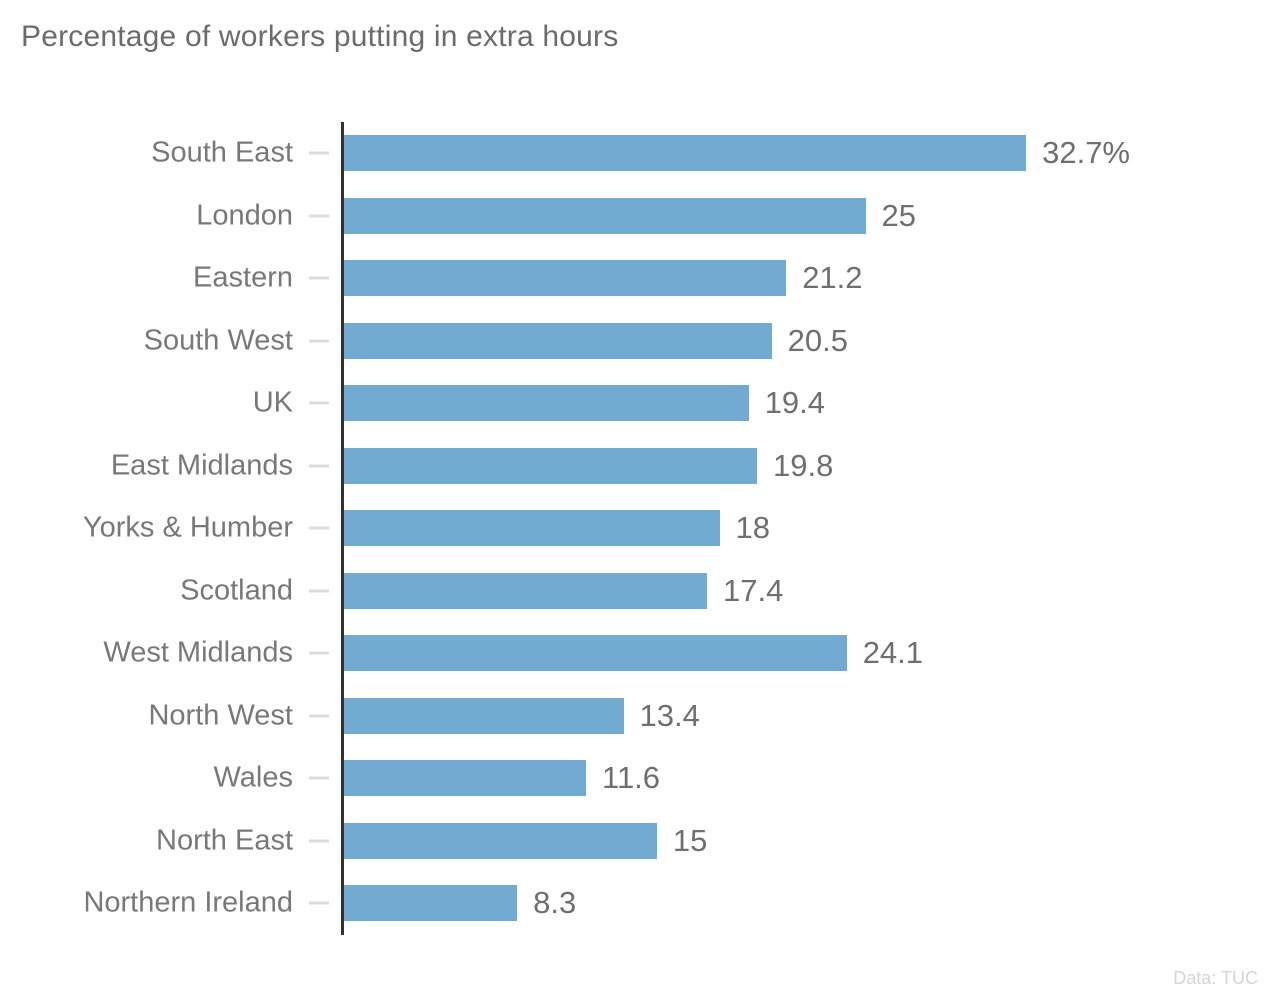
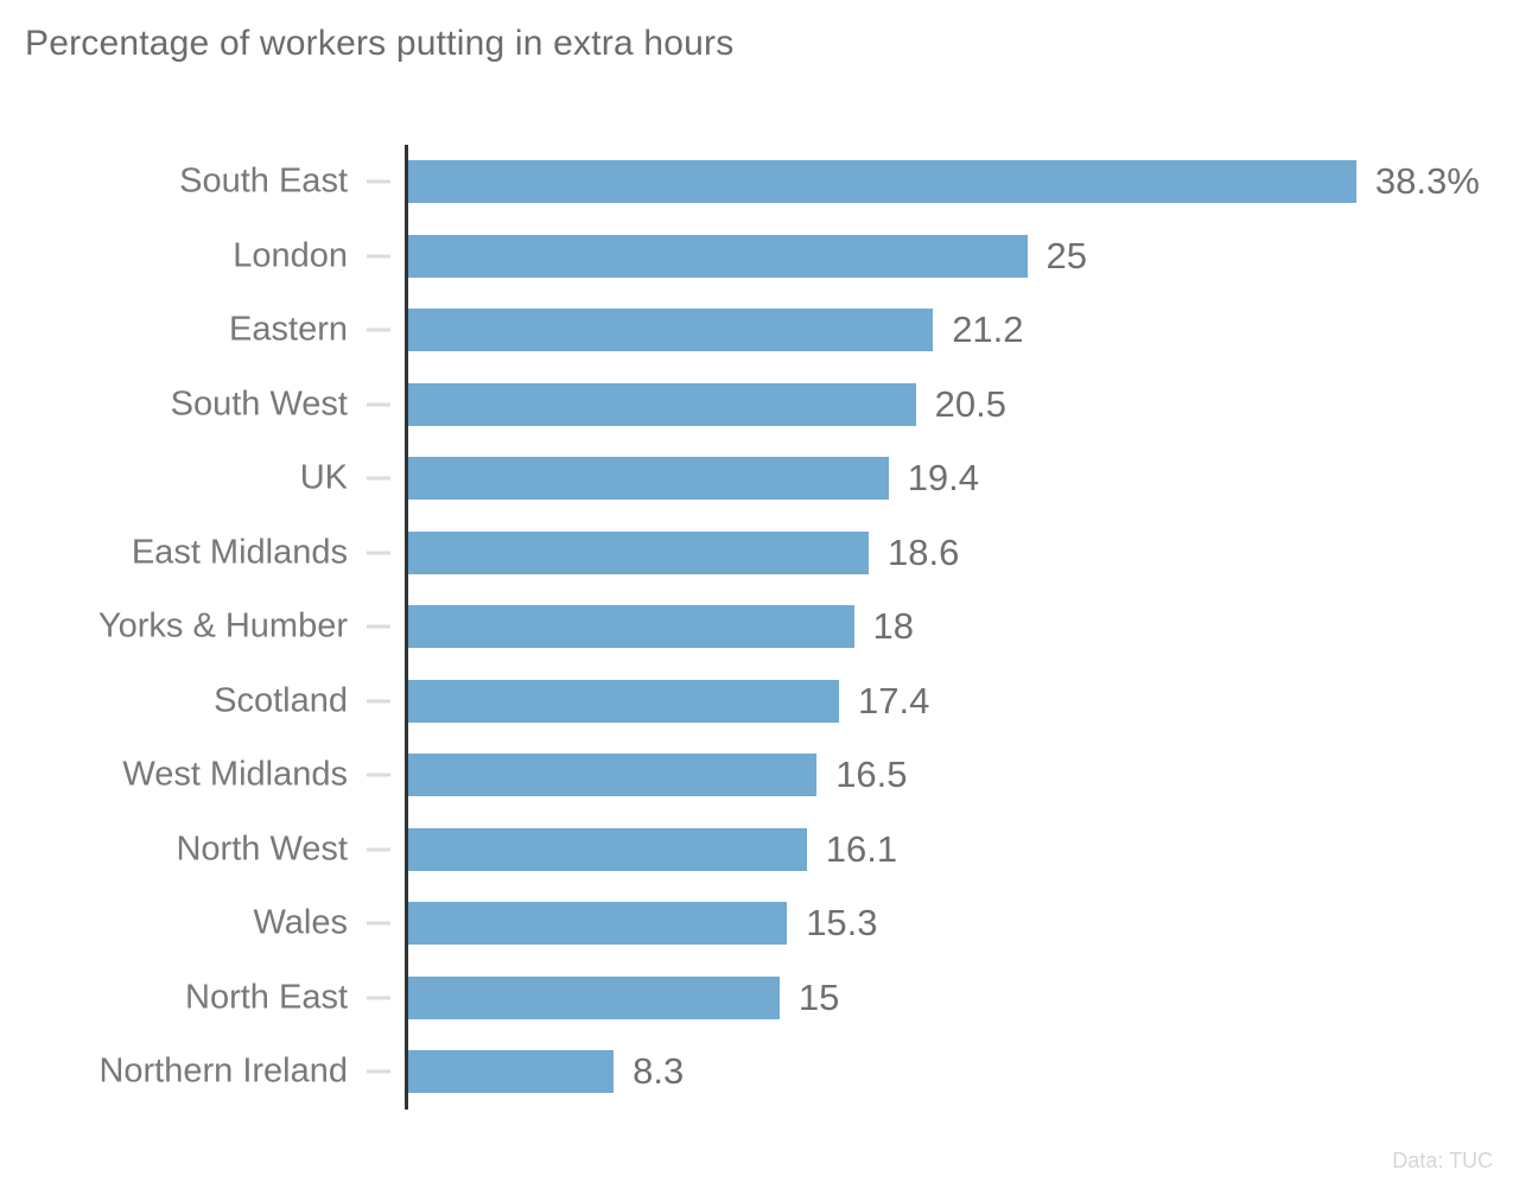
South East: 32.7% -> 38.3%
East Midlands: 19.8 -> 18.6
West Midlands: 24.1 -> 16.5
North West: 13.4 -> 16.1
Wales: 11.6 -> 15.3
